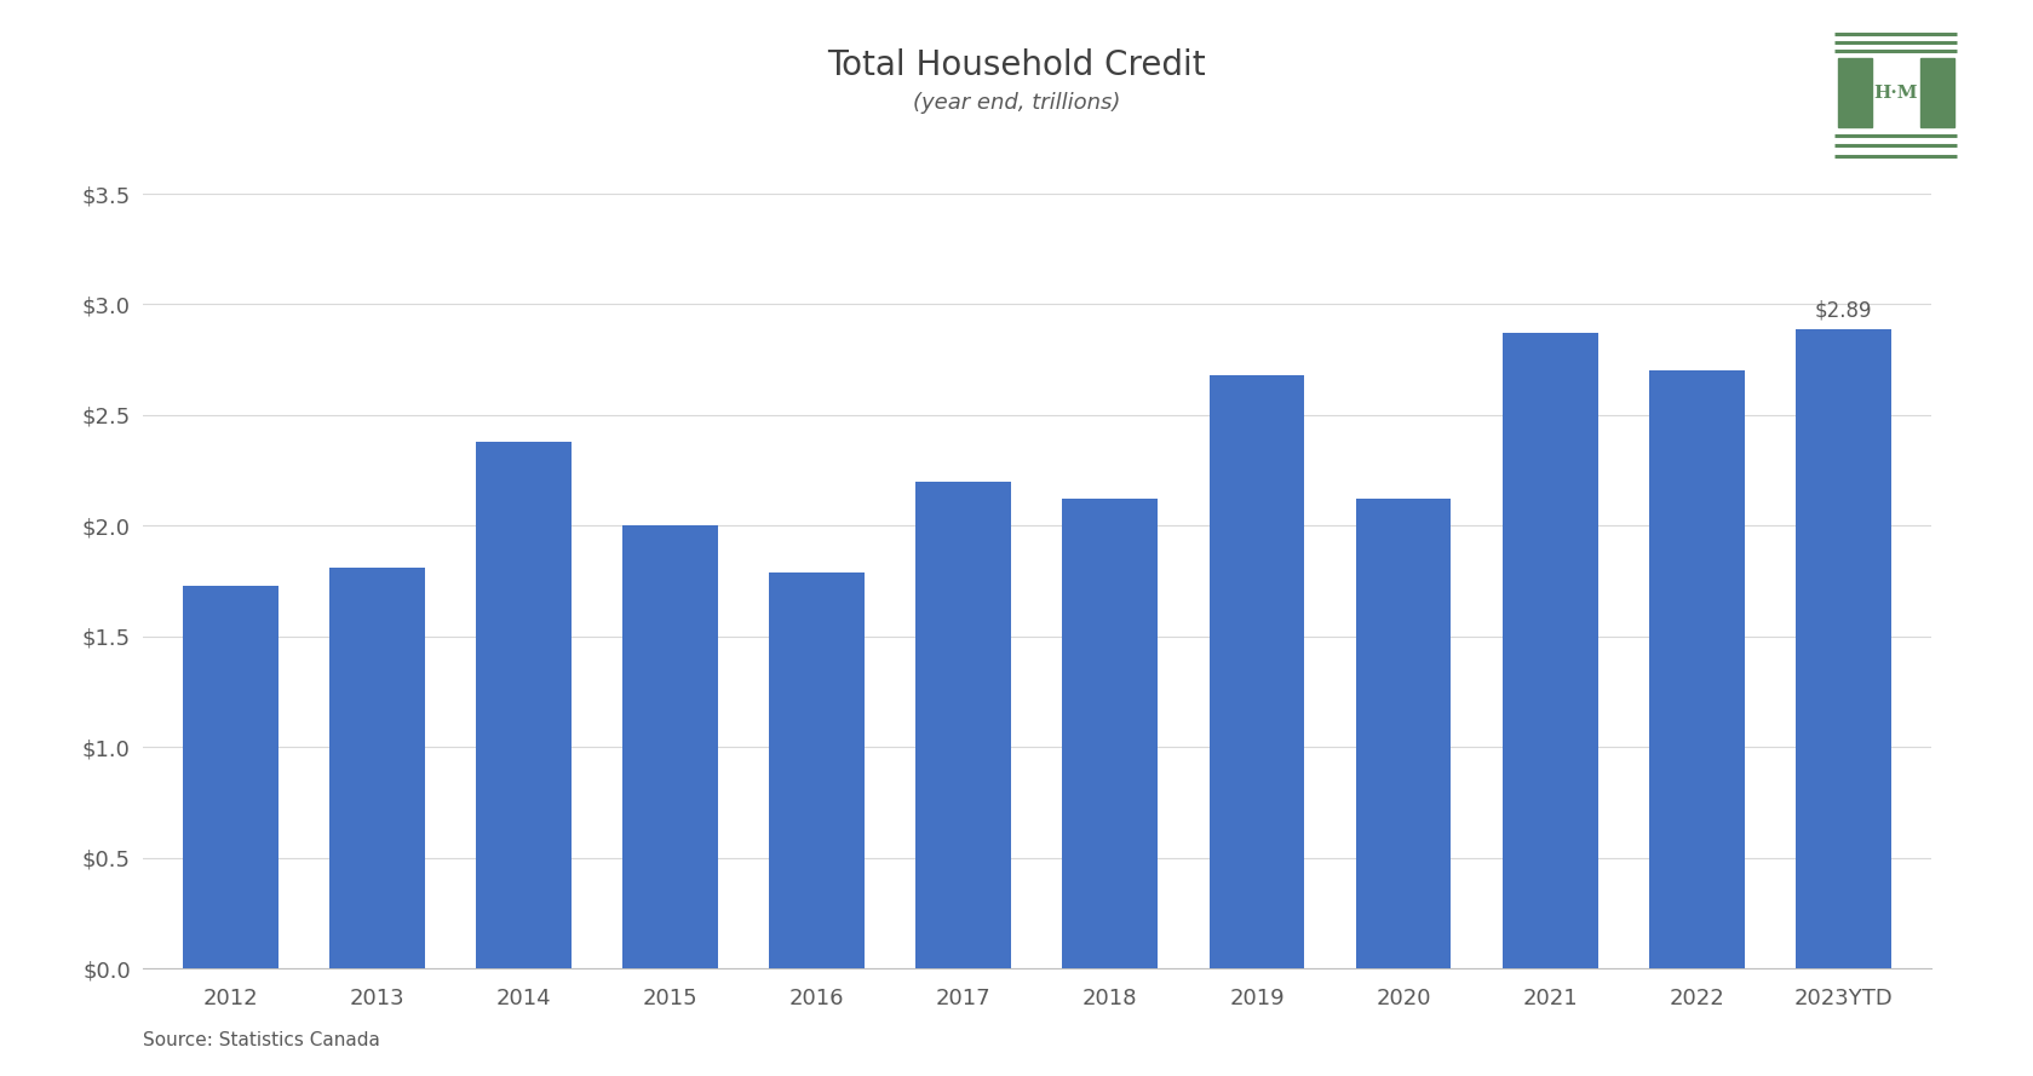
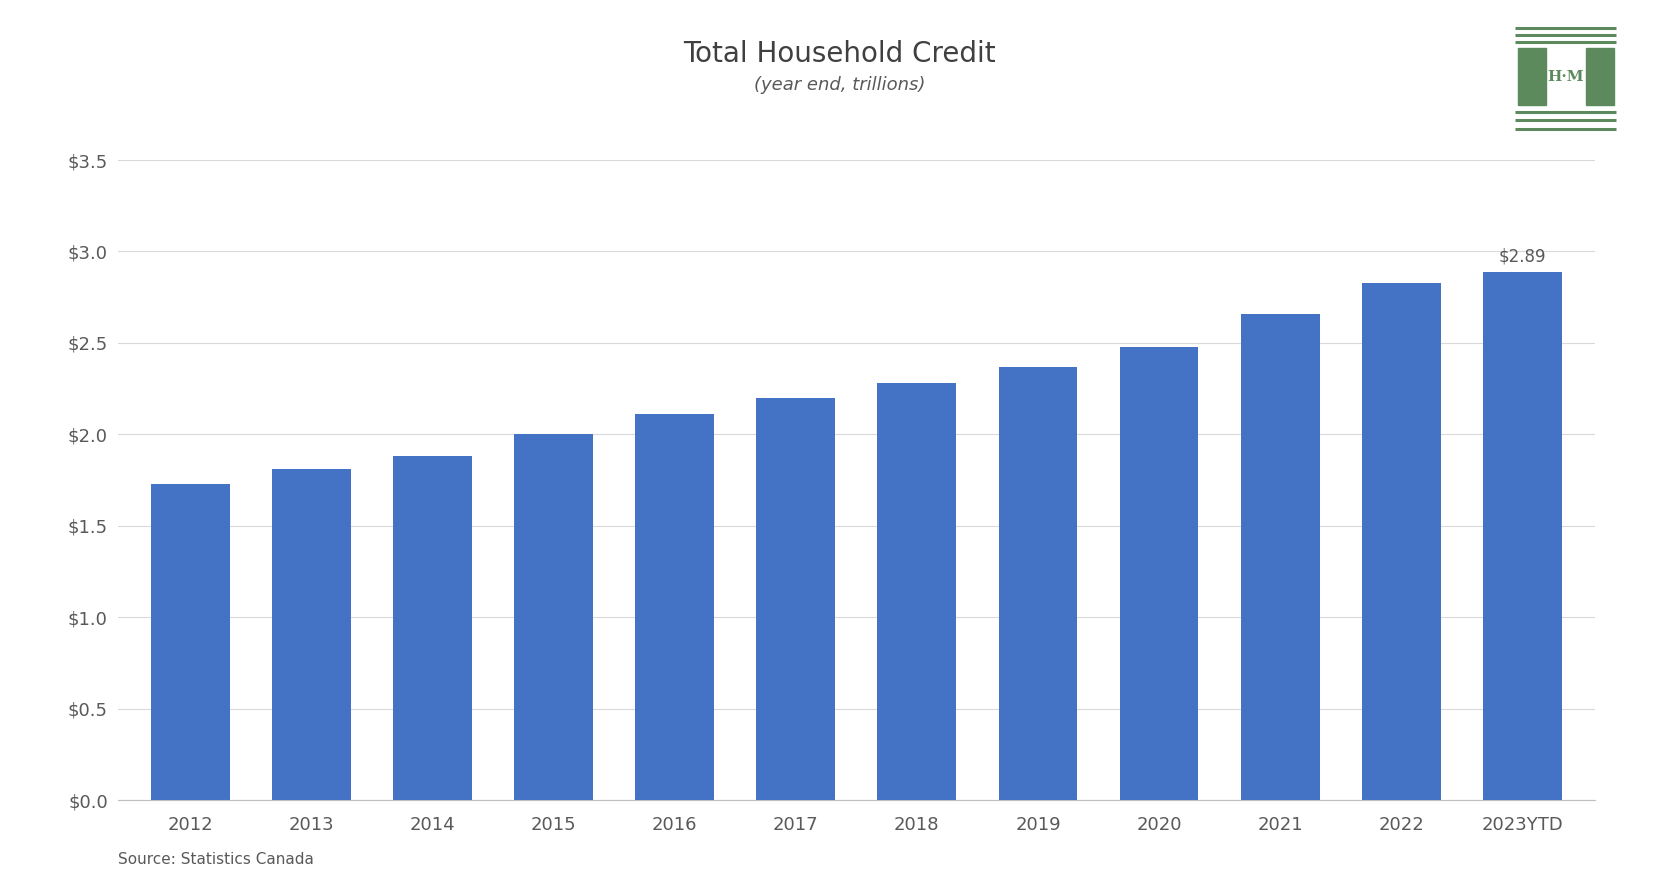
2014: $2.38 -> $1.88
2016: $1.79 -> $2.11
2018: $2.12 -> $2.28
2019: $2.68 -> $2.37
2020: $2.12 -> $2.48
2021: $2.87 -> $2.66
2022: $2.70 -> $2.83
